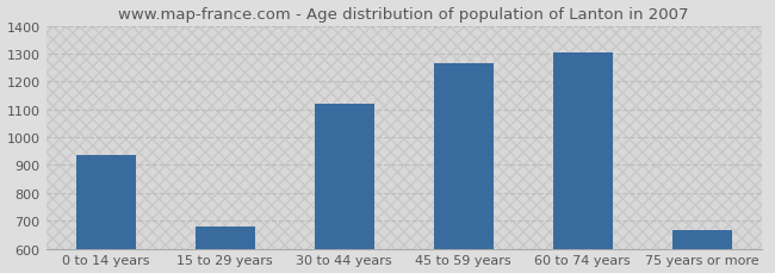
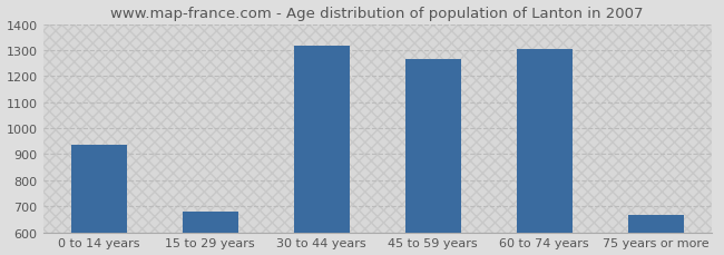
30 to 44 years: 1120 -> 1315
